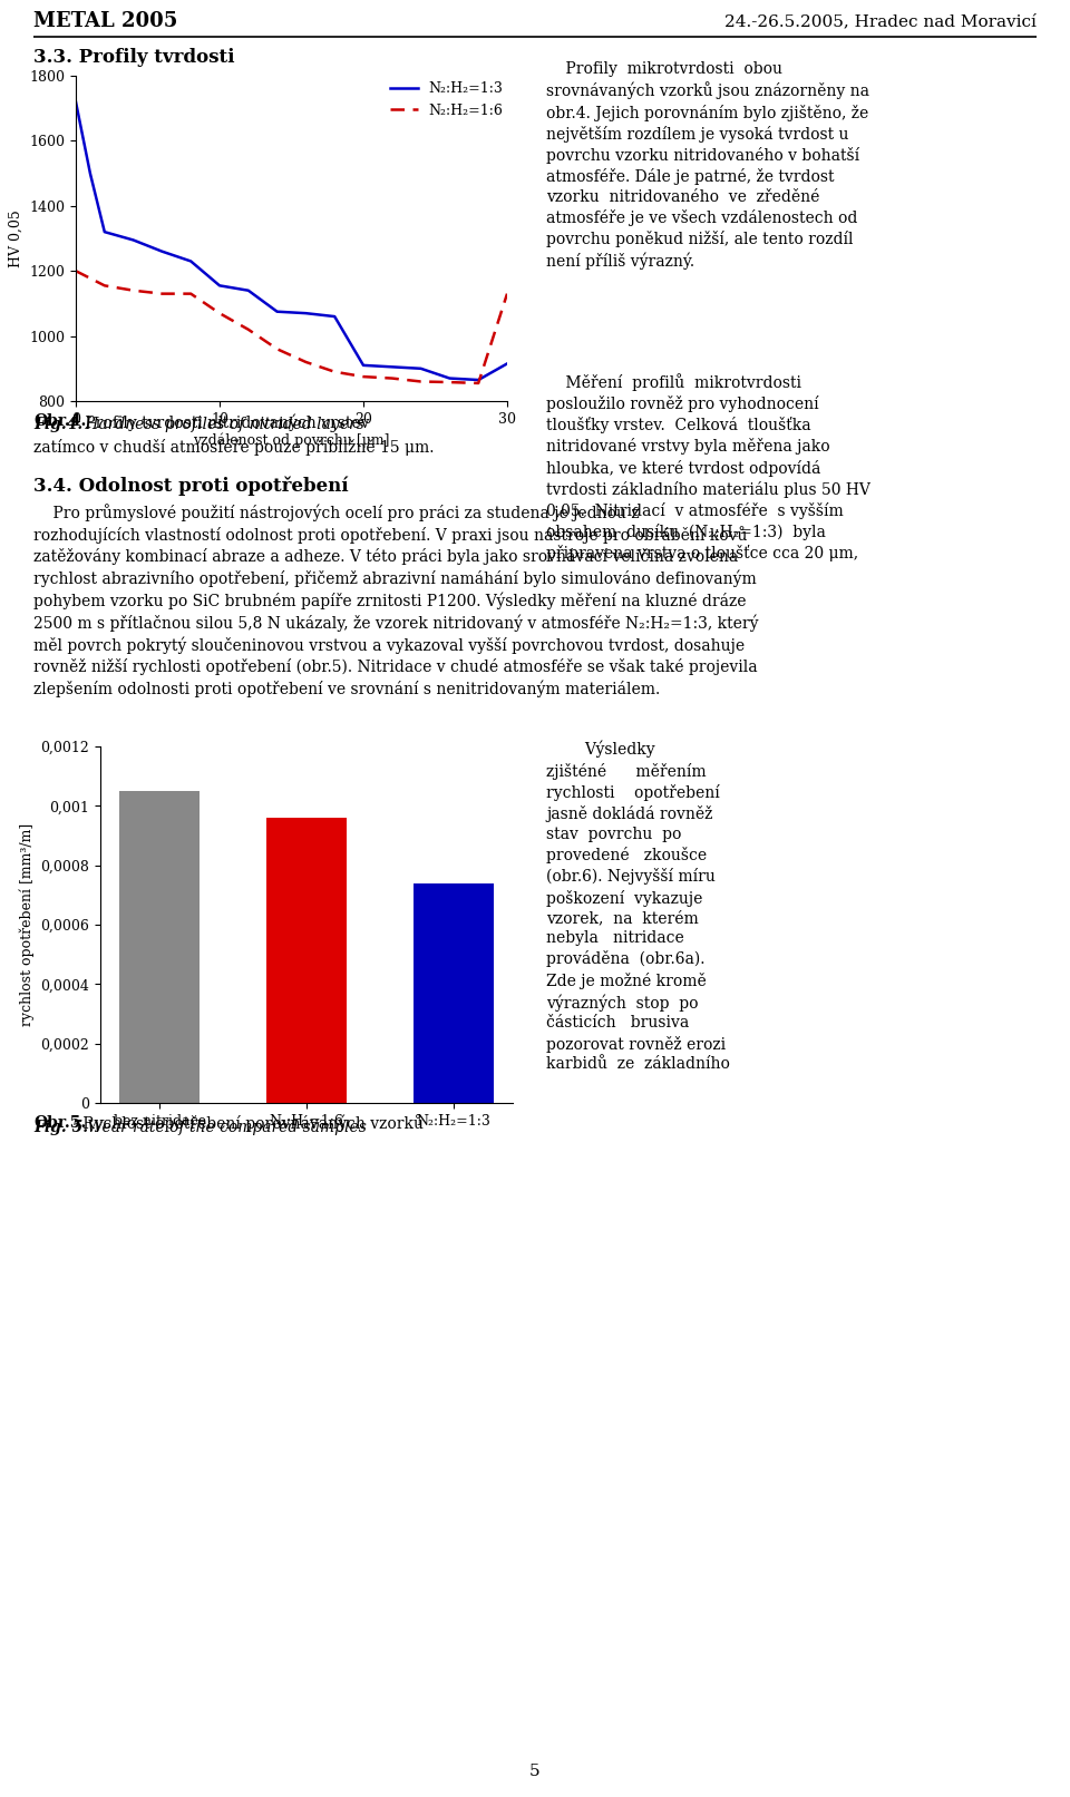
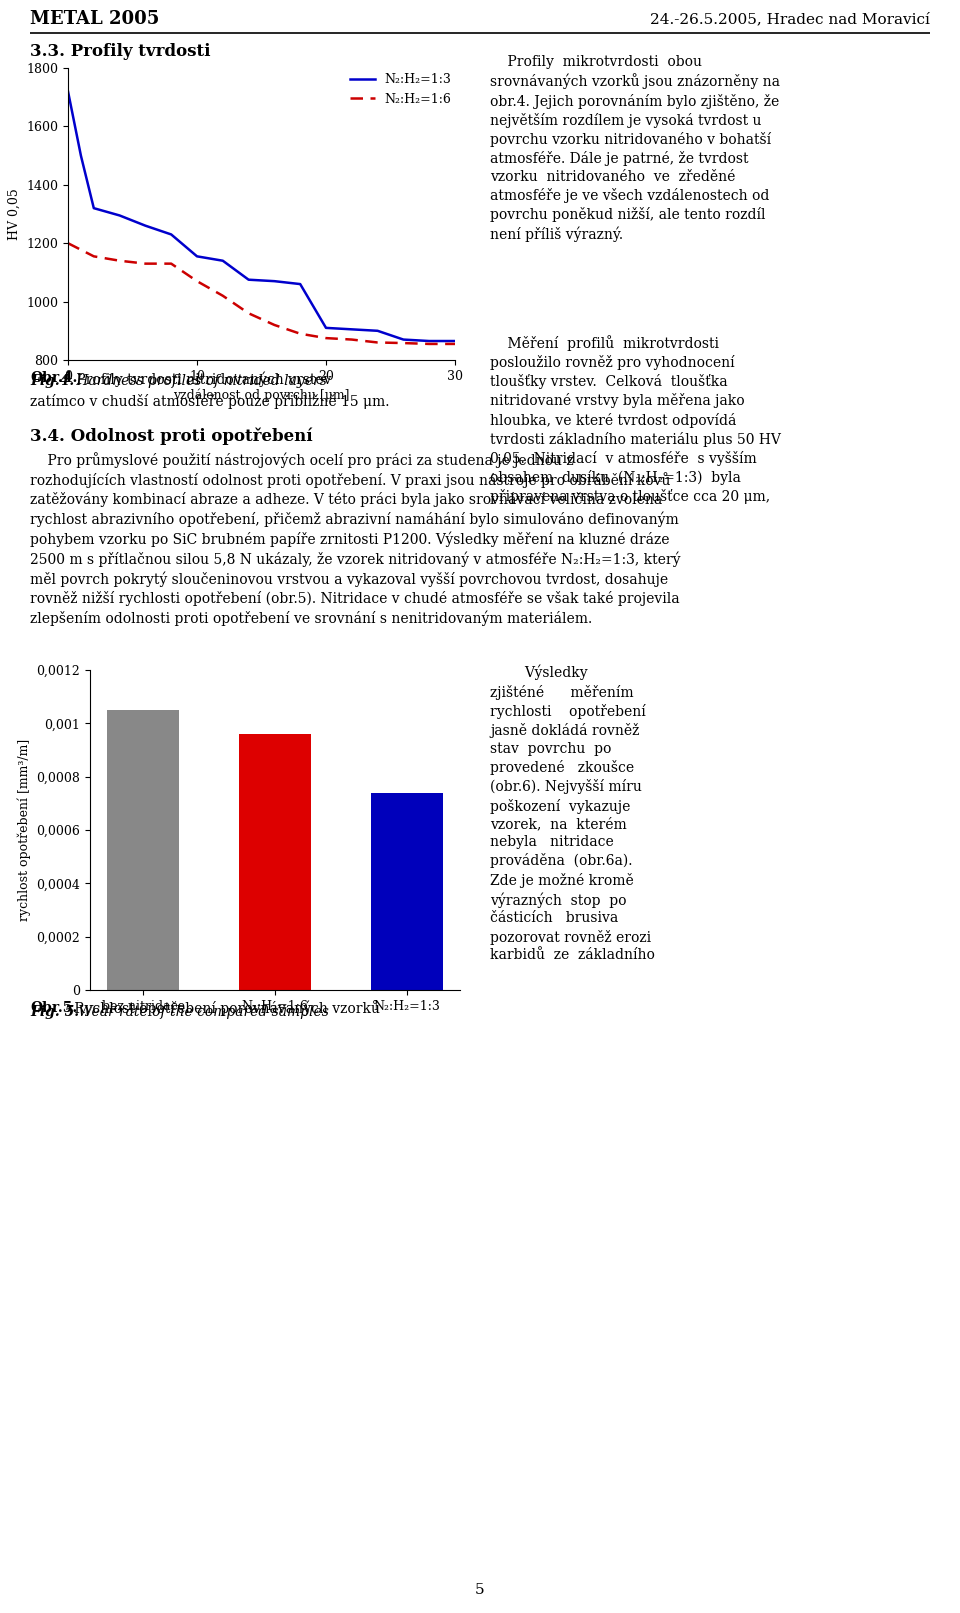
N₂:H₂=1:3/30: 915 -> 865
N₂:H₂=1:6/30: 1130 -> 855
